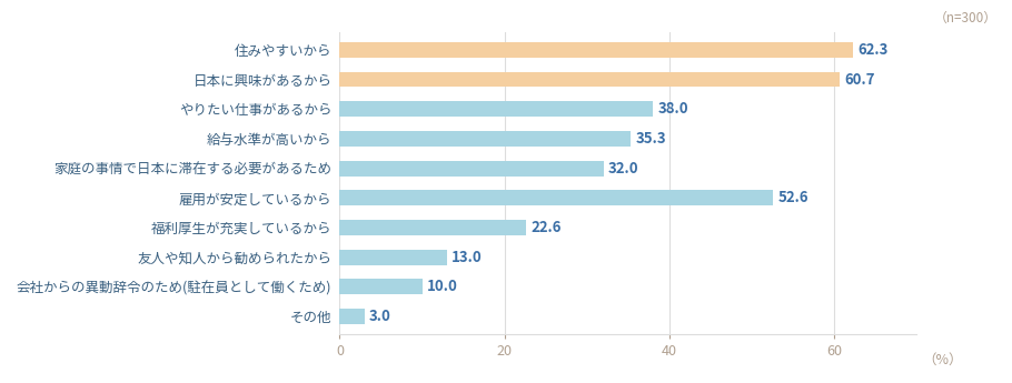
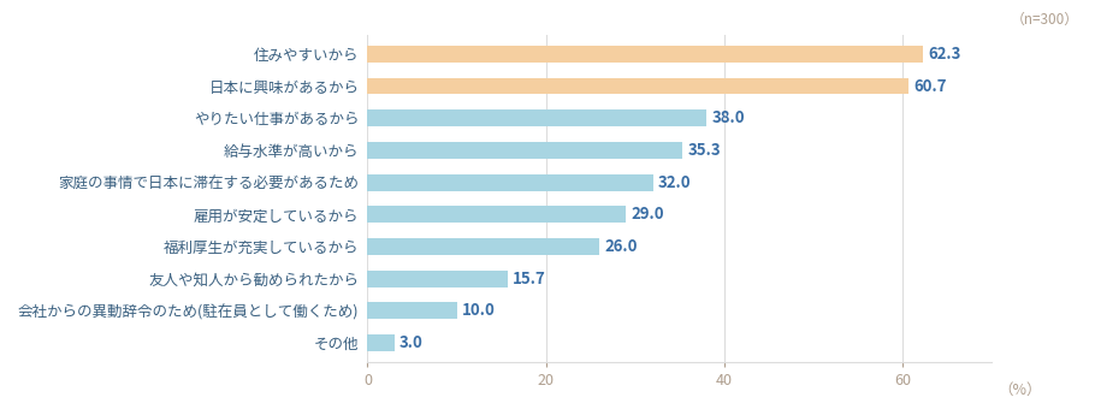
雇用が安定しているから: 52.6 -> 29.0
福利厚生が充実しているから: 22.6 -> 26.0
友人や知人から勧められたから: 13.0 -> 15.7
